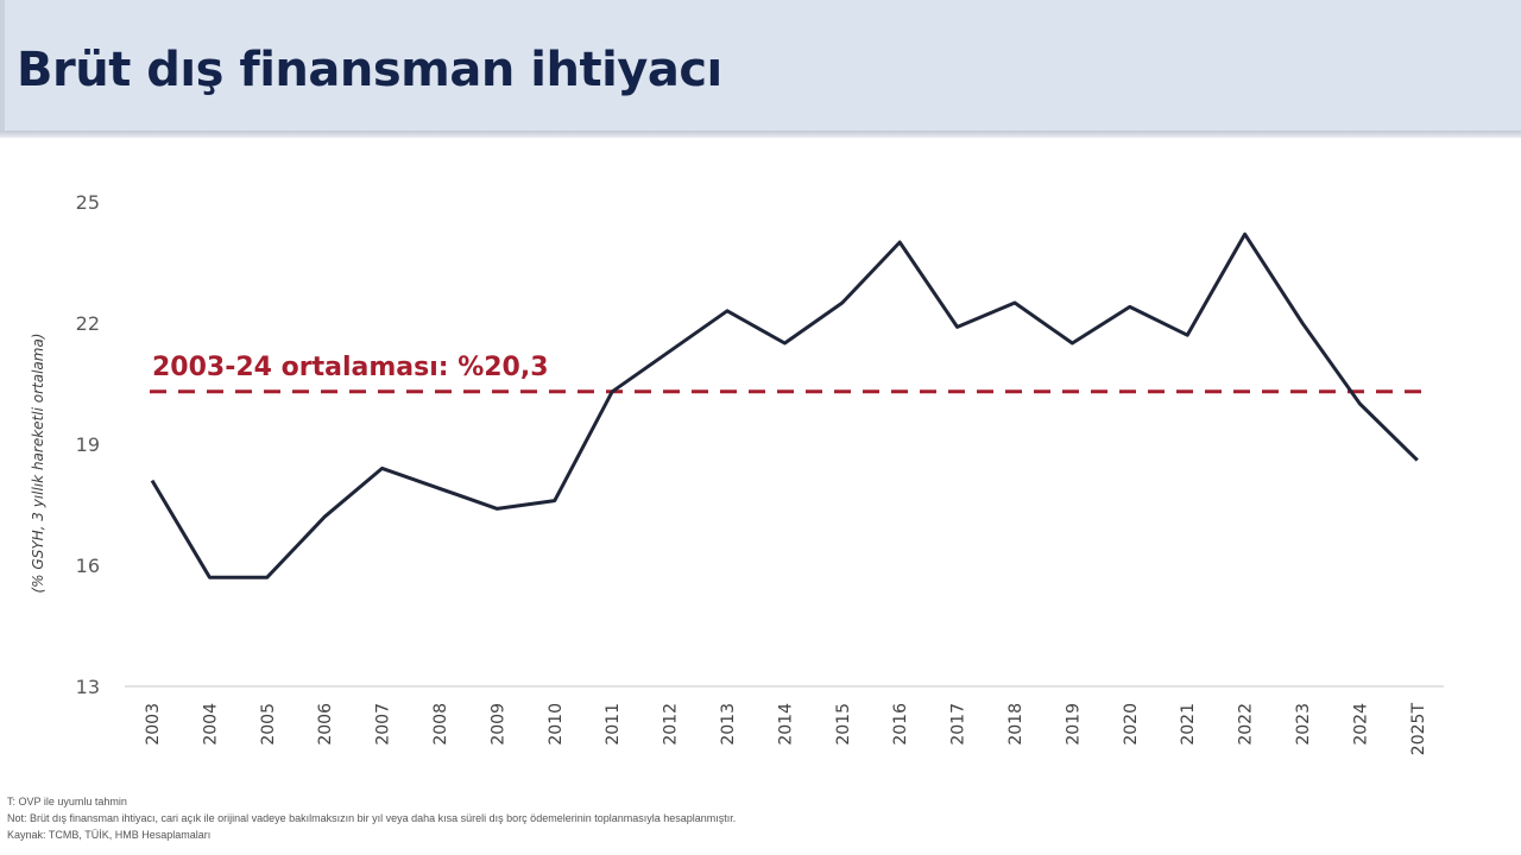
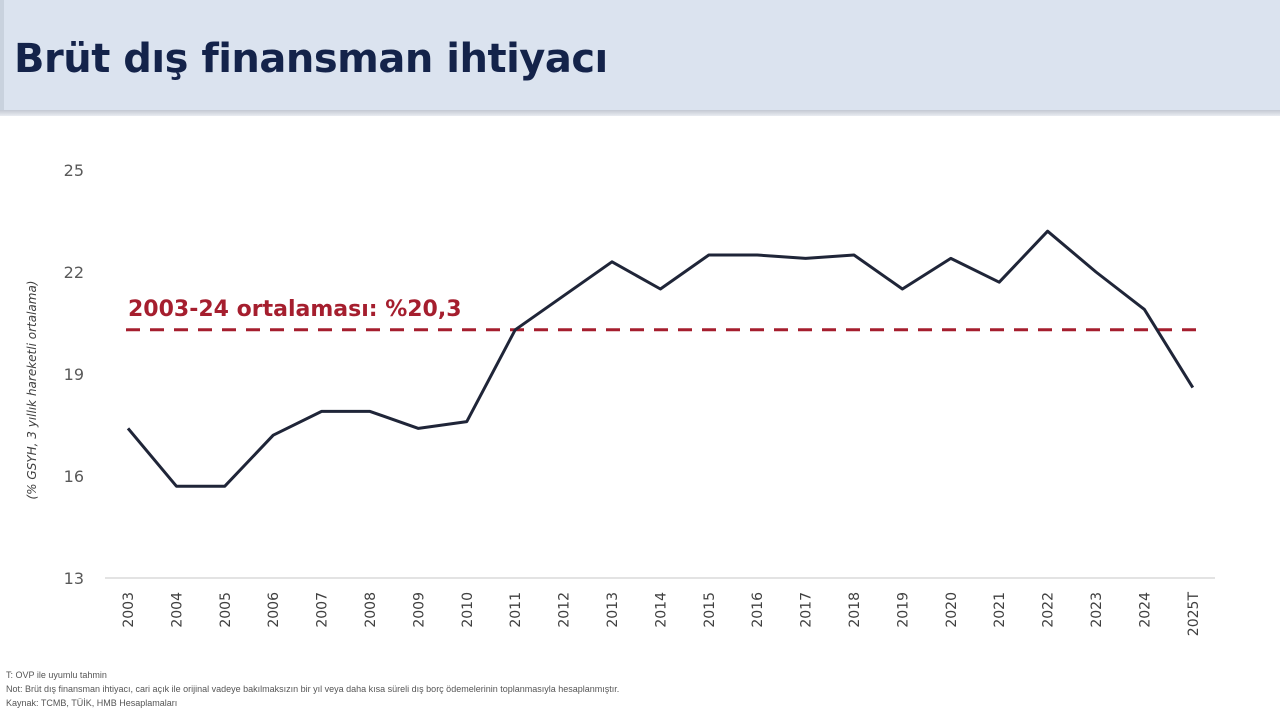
2003: 18.1 -> 17.4
2007: 18.4 -> 17.9
2016: 24.0 -> 22.5
2017: 21.9 -> 22.4
2022: 24.2 -> 23.2
2024: 20.0 -> 20.9
